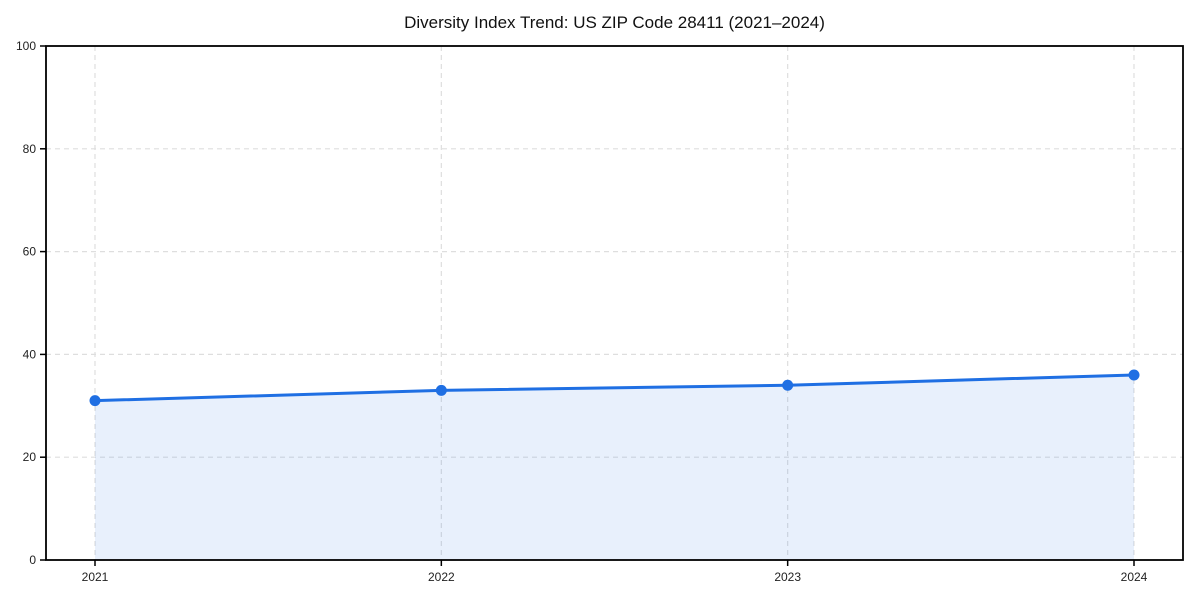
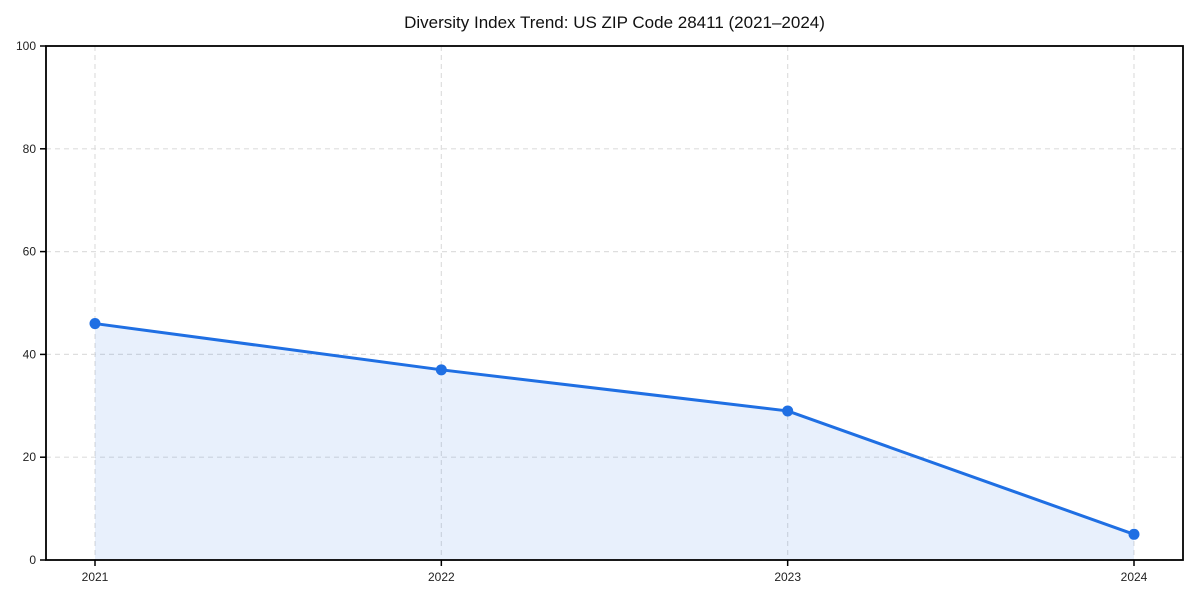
2021: 31 -> 46
2022: 33 -> 37
2023: 34 -> 29
2024: 36 -> 5
